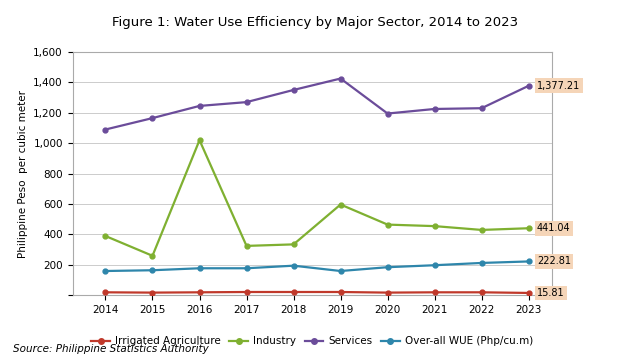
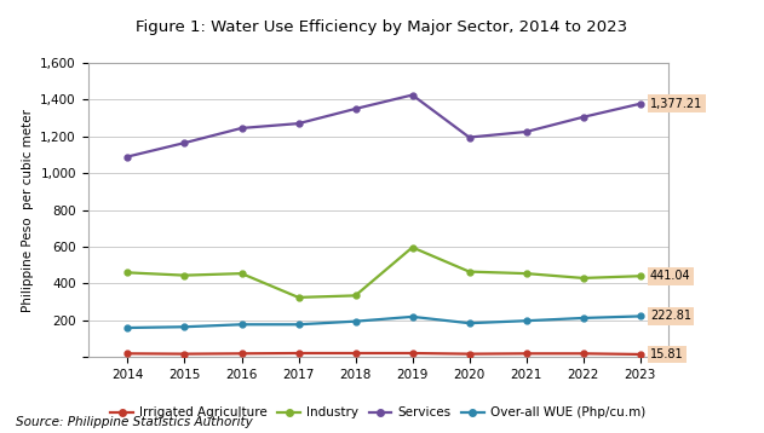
Industry/2014: 390 -> 460
Industry/2015: 260 -> 440
Industry/2016: 1,020 -> 460
Over-all WUE (Php/cu.m)/2019: 160 -> 220
Services/2022: 1,230 -> 1,300
